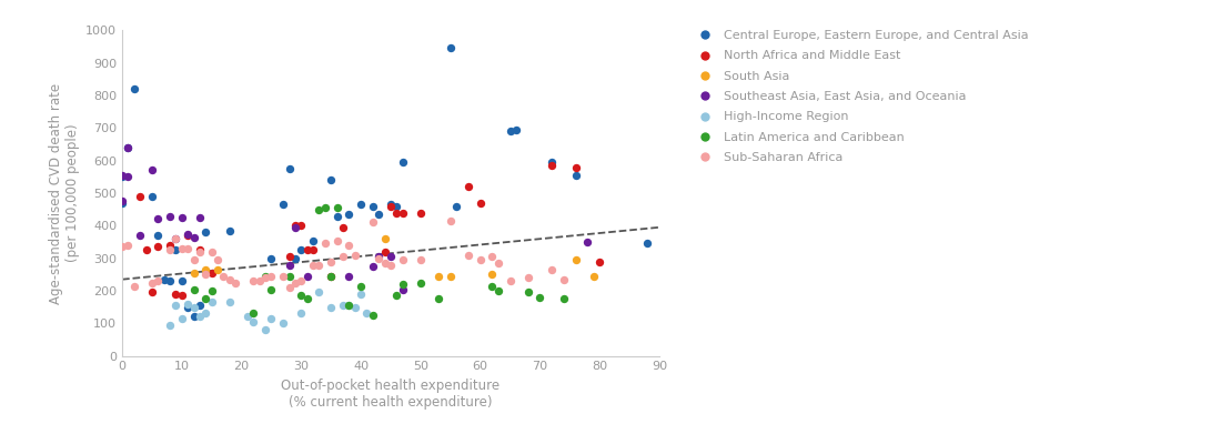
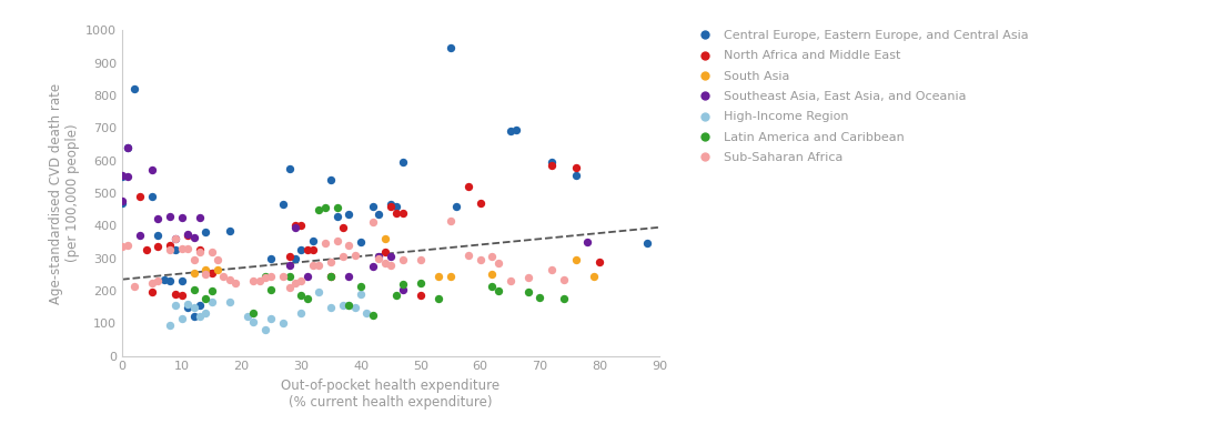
Central Europe, Eastern Europe, and Central Asia/40: 465 -> 350
North Africa and Middle East/50: 440 -> 185
